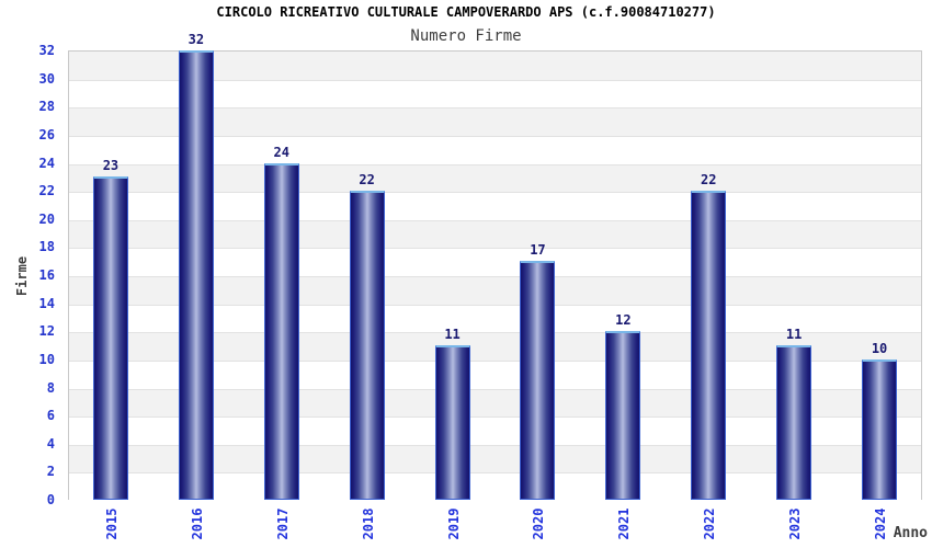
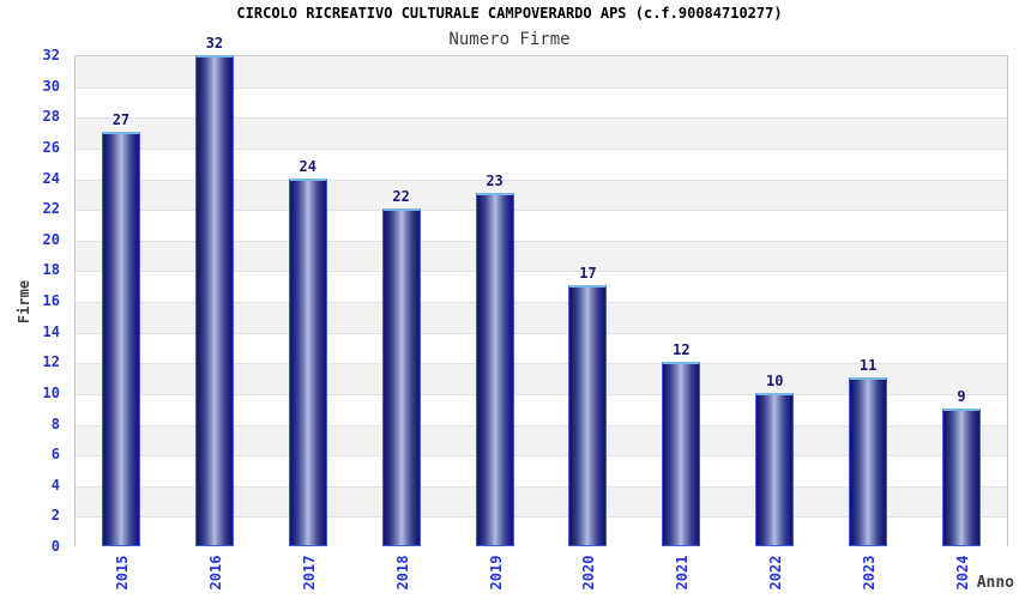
2015: 23 -> 27
2019: 11 -> 23
2022: 22 -> 10
2024: 10 -> 9
